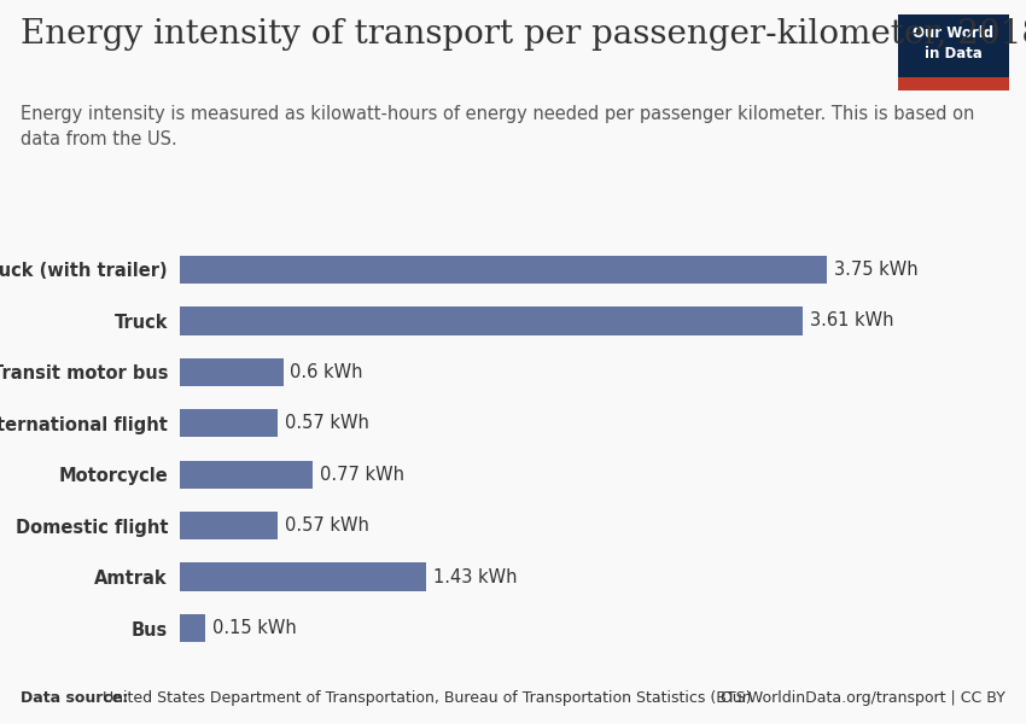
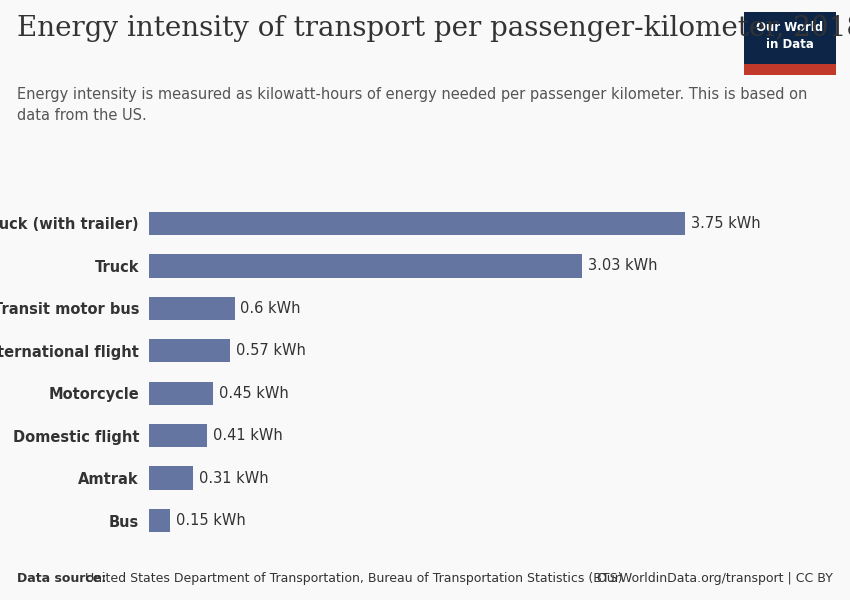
Truck: 3.61 -> 3.03
Motorcycle: 0.77 -> 0.45
Domestic flight: 0.57 -> 0.41
Amtrak: 1.43 -> 0.31
